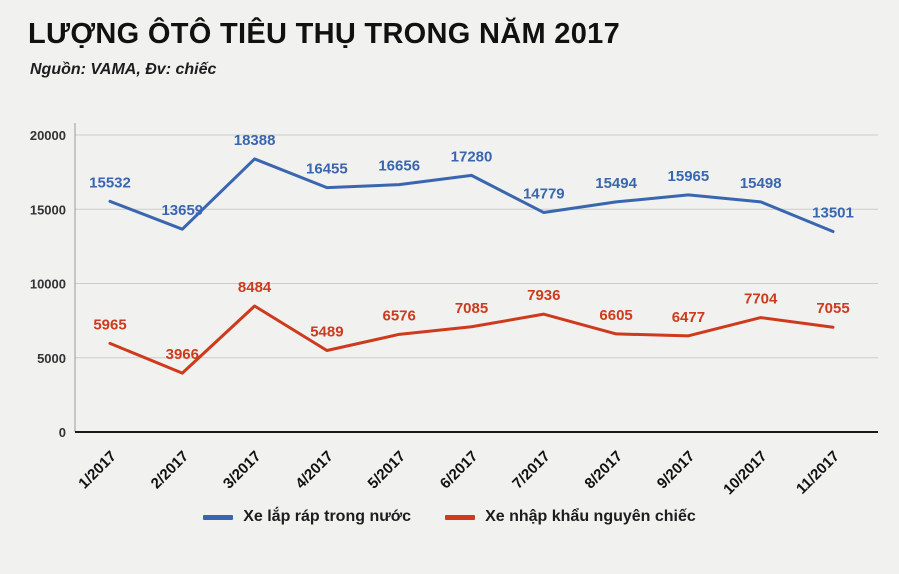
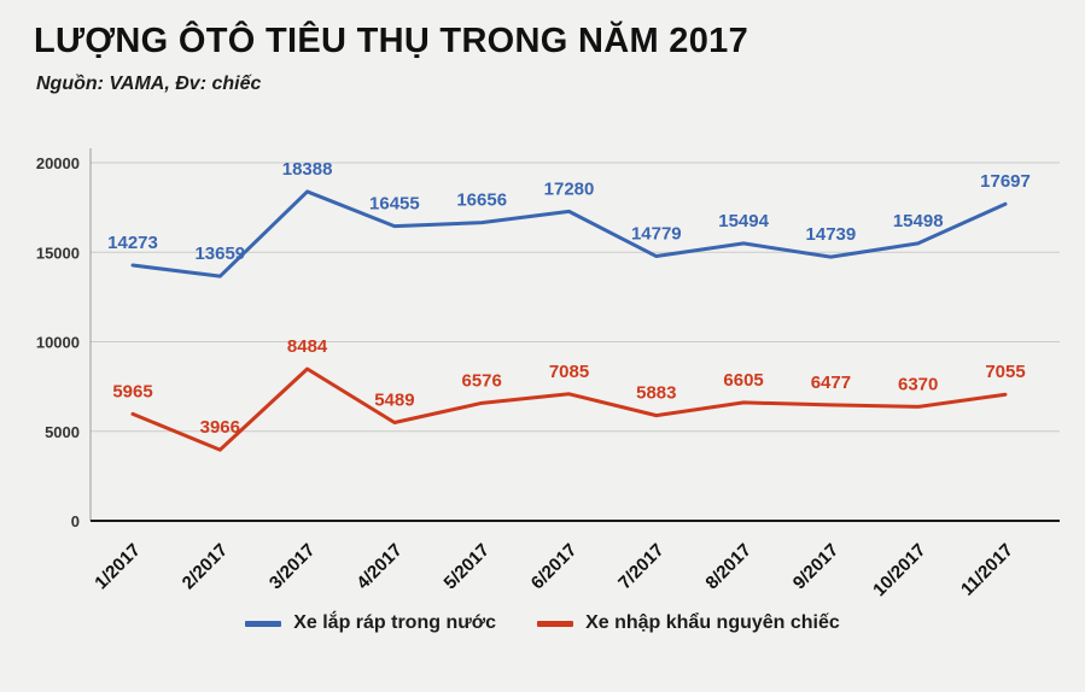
Xe lắp ráp trong nước/1/2017: 15532 -> 14273
Xe nhập khẩu nguyên chiếc/7/2017: 7936 -> 5883
Xe lắp ráp trong nước/9/2017: 15965 -> 14739
Xe nhập khẩu nguyên chiếc/10/2017: 7704 -> 6370
Xe lắp ráp trong nước/11/2017: 13501 -> 17697
